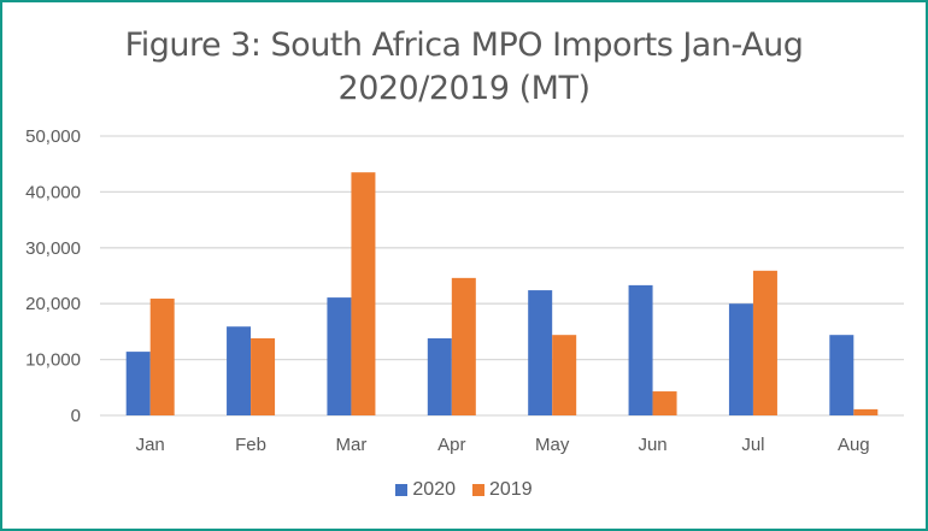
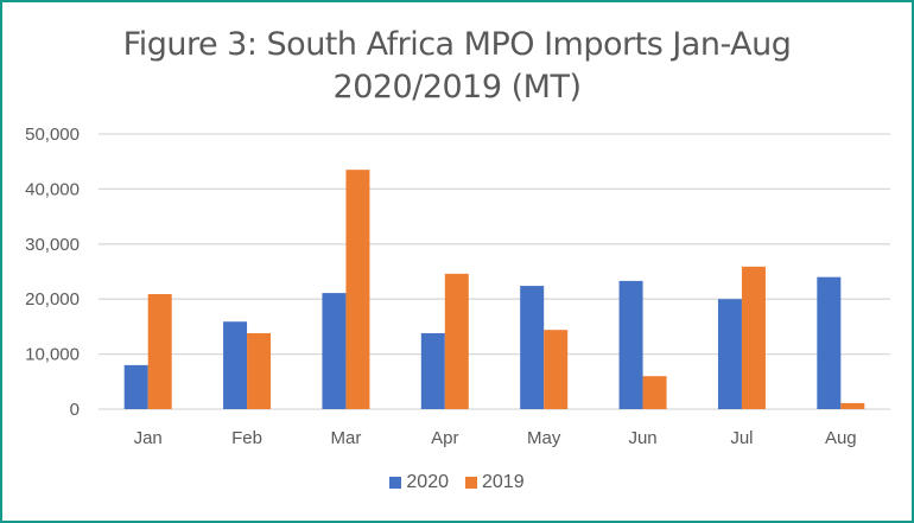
2020/Jan: 11000 -> 8000
2019/Jun: 4000 -> 6000
2020/Aug: 14000 -> 24000
